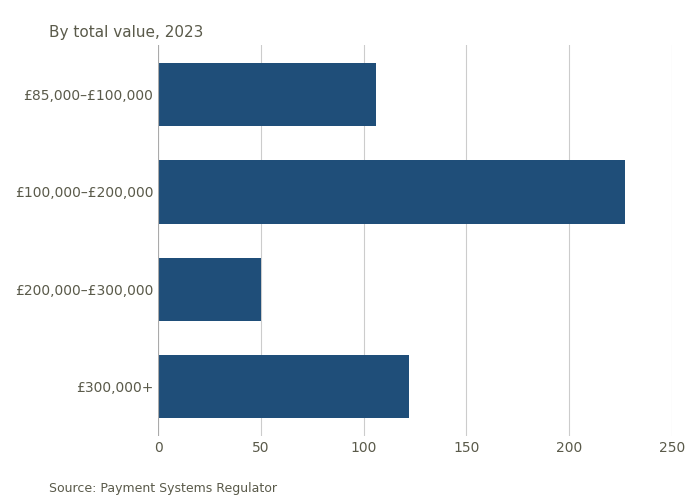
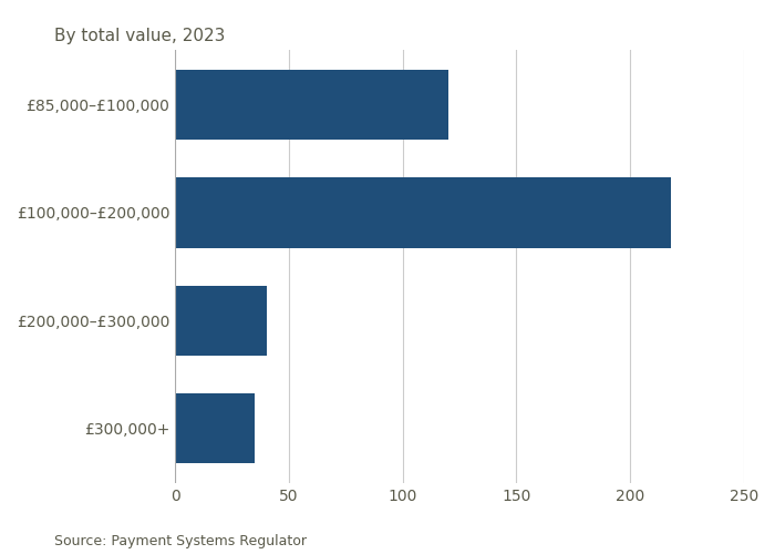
£85,000–£100,000: 106 -> 120
£100,000–£200,000: 227 -> 218
£200,000–£300,000: 50 -> 40
£300,000+: 122 -> 35
